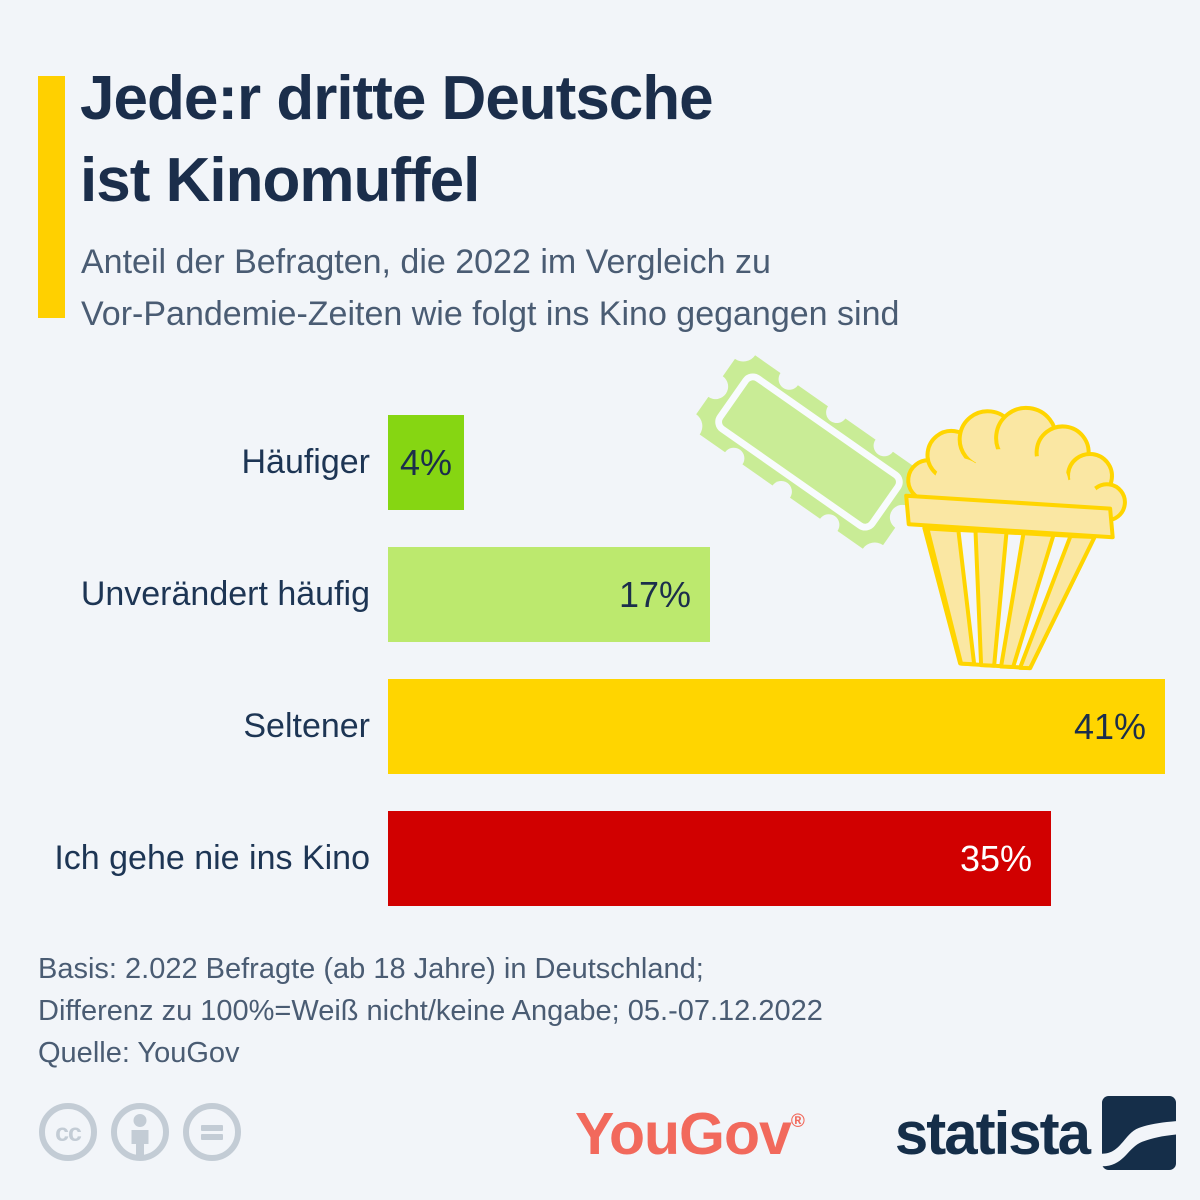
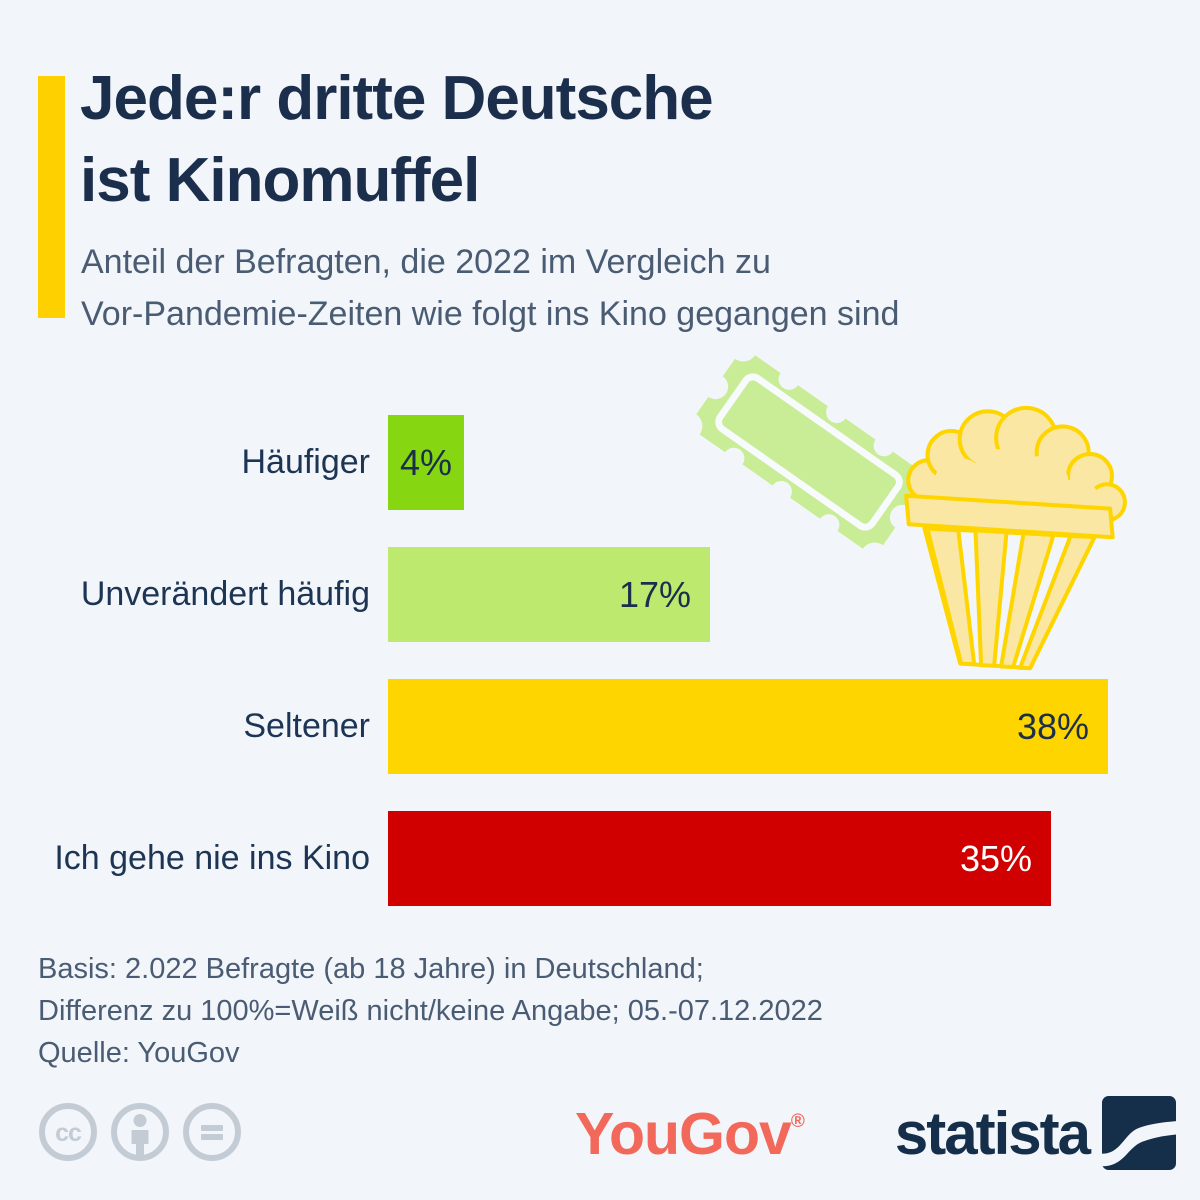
Seltener: 41% -> 38%
